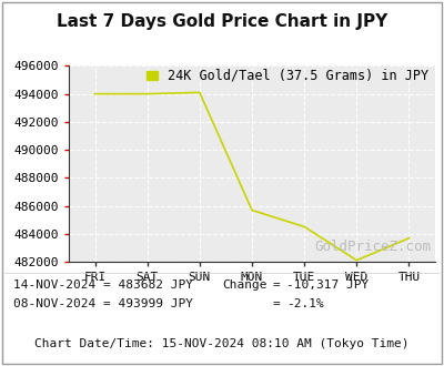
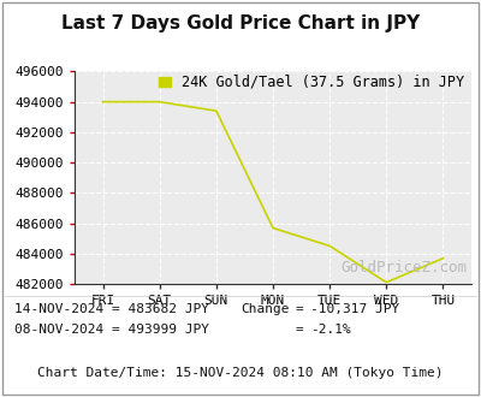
SUN: 494100 -> 493400
